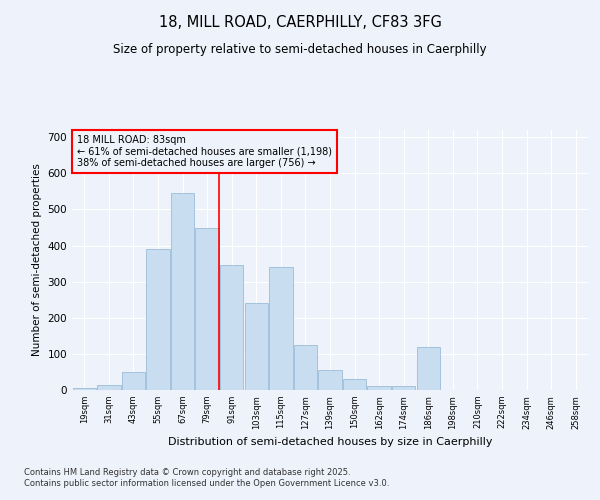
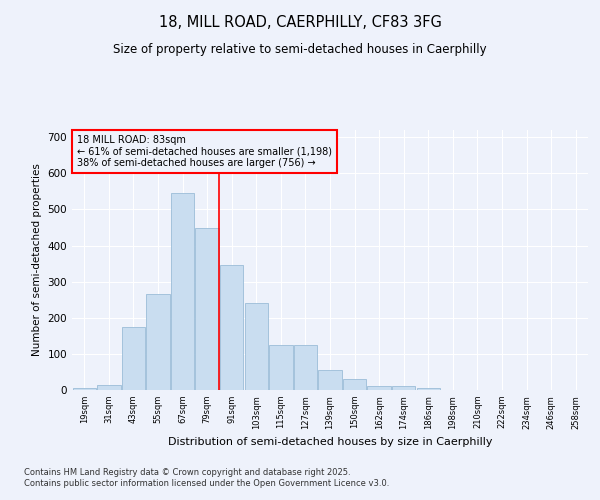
43sqm: 50 -> 175
55sqm: 390 -> 265
115sqm: 340 -> 125
186sqm: 120 -> 5
